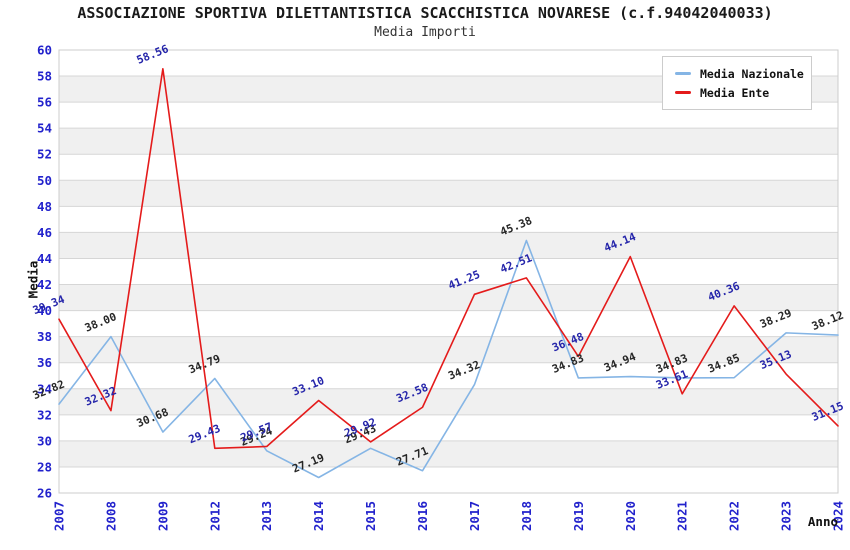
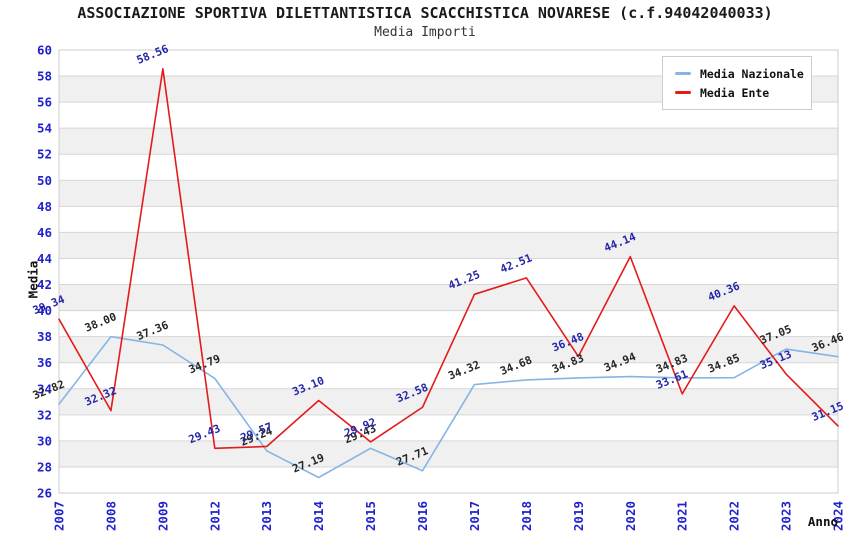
Media Nazionale/2009: 30.68 -> 37.36
Media Nazionale/2018: 45.38 -> 34.68
Media Nazionale/2023: 38.29 -> 37.05
Media Nazionale/2024: 38.12 -> 36.46
